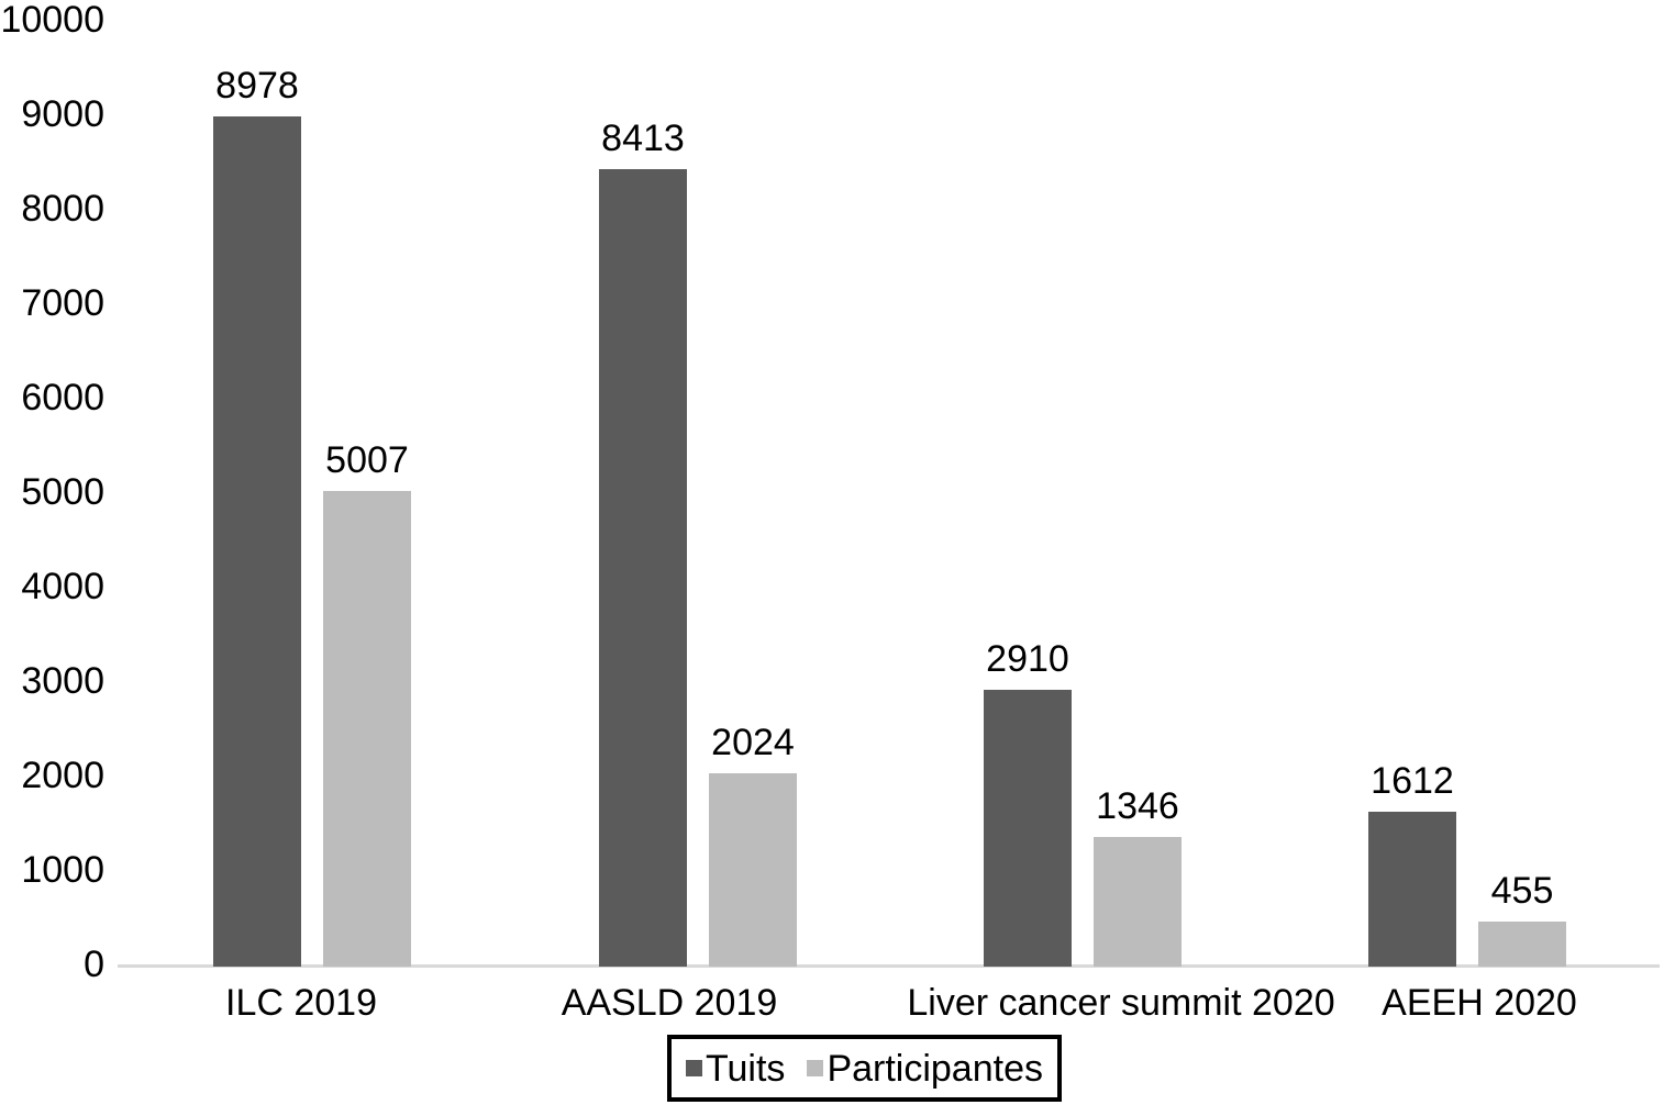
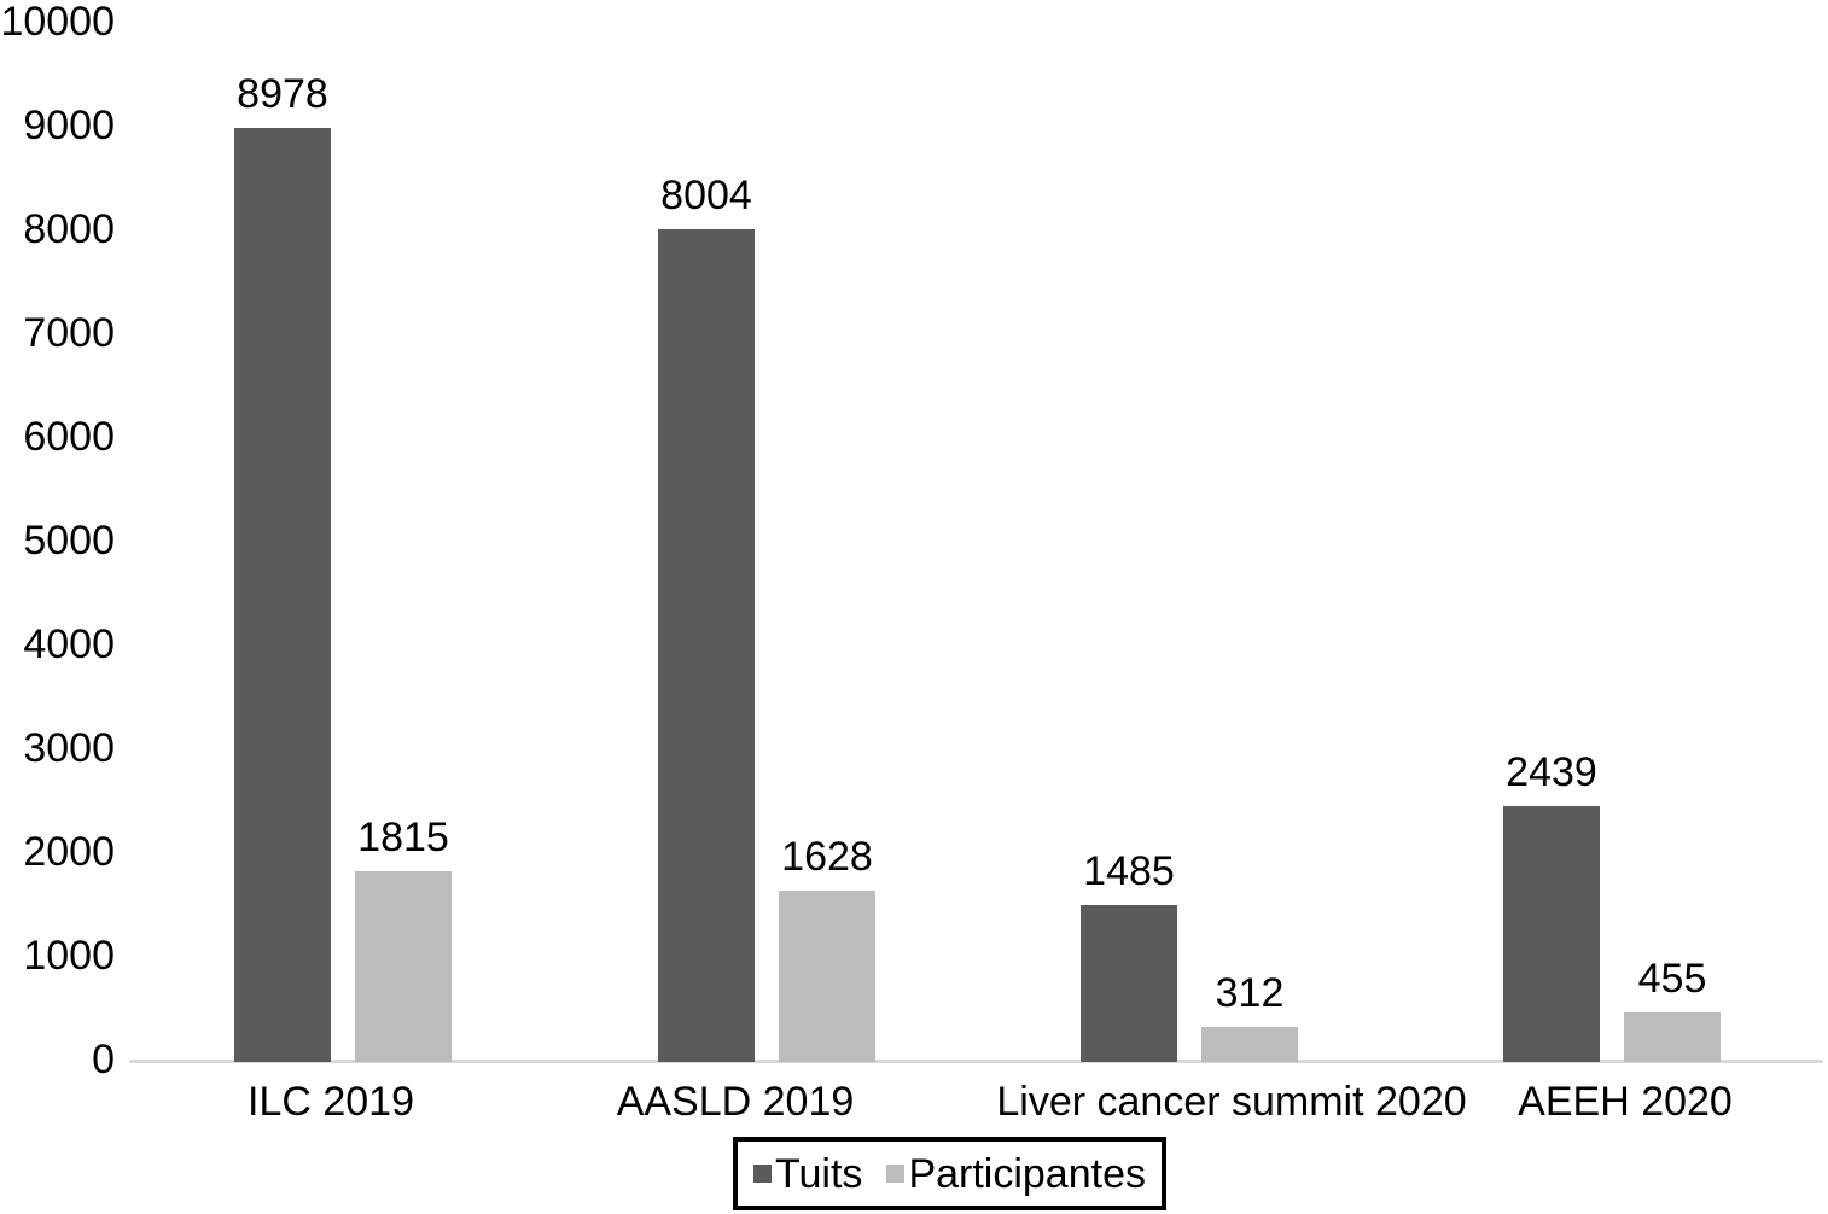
Participantes/ILC 2019: 5007 -> 1815
Tuits/AASLD 2019: 8413 -> 8004
Participantes/AASLD 2019: 2024 -> 1628
Tuits/Liver cancer summit 2020: 2910 -> 1485
Participantes/Liver cancer summit 2020: 1346 -> 312
Tuits/AEEH 2020: 1612 -> 2439
